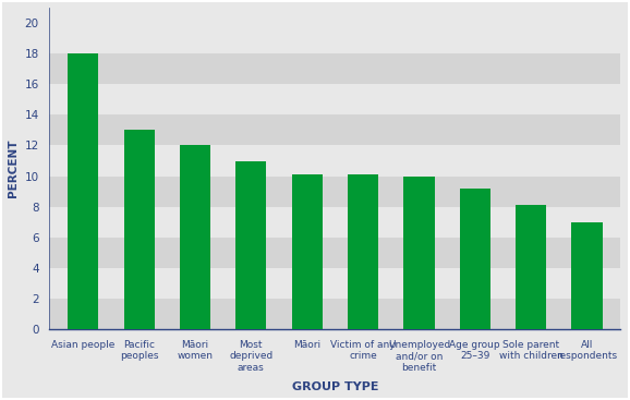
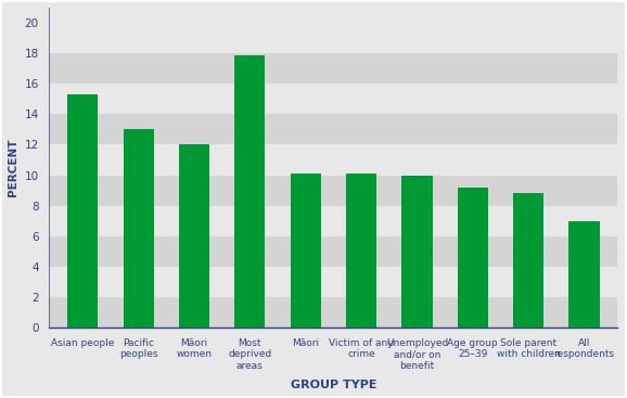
Asian people: 18.0 -> 15.3
Most deprived areas: 11.0 -> 17.9
Sole parent with children: 8.1 -> 8.8
